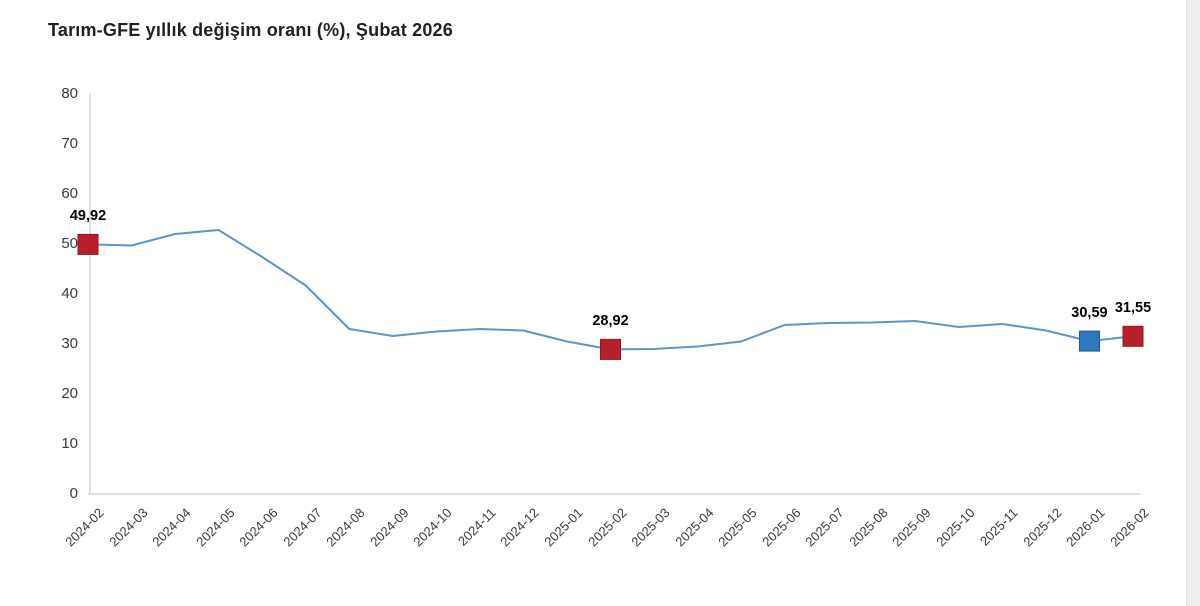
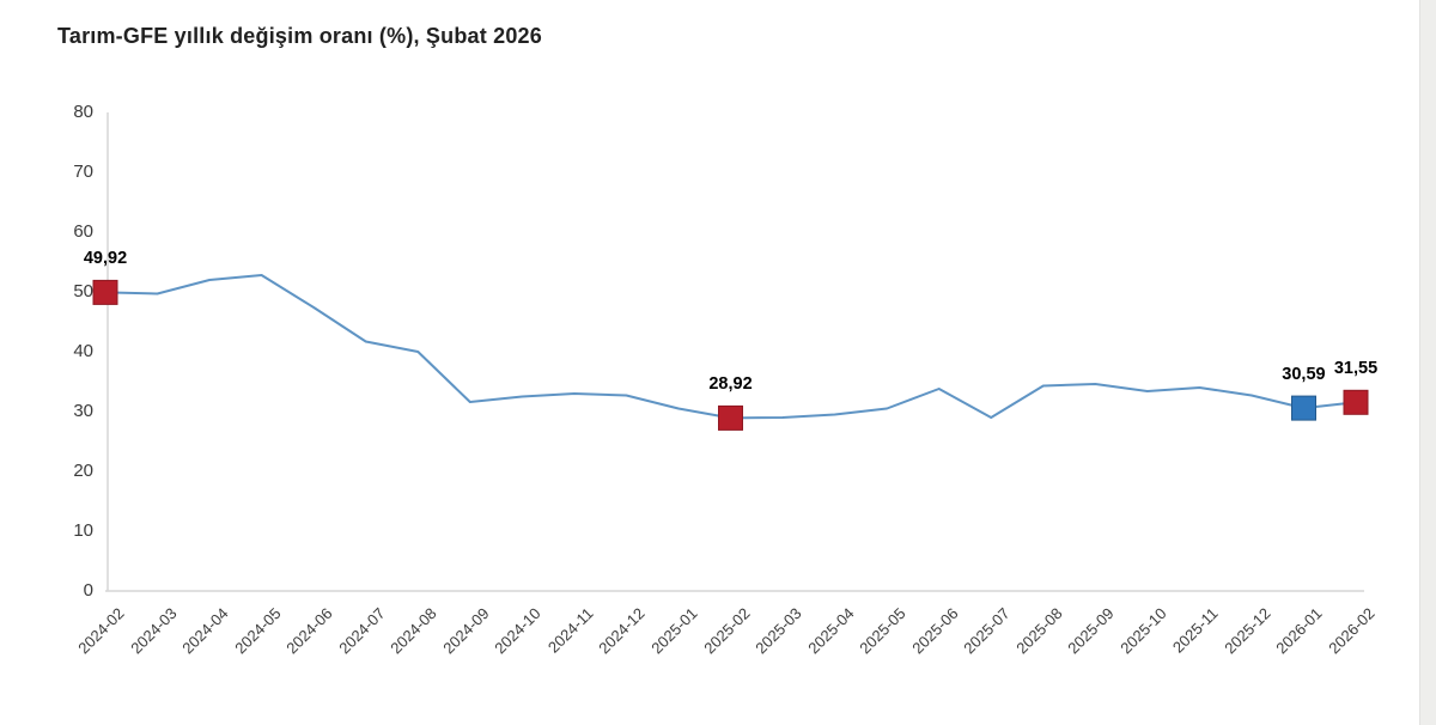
2024-08: 33 -> 40
2025-07: 34 -> 29
